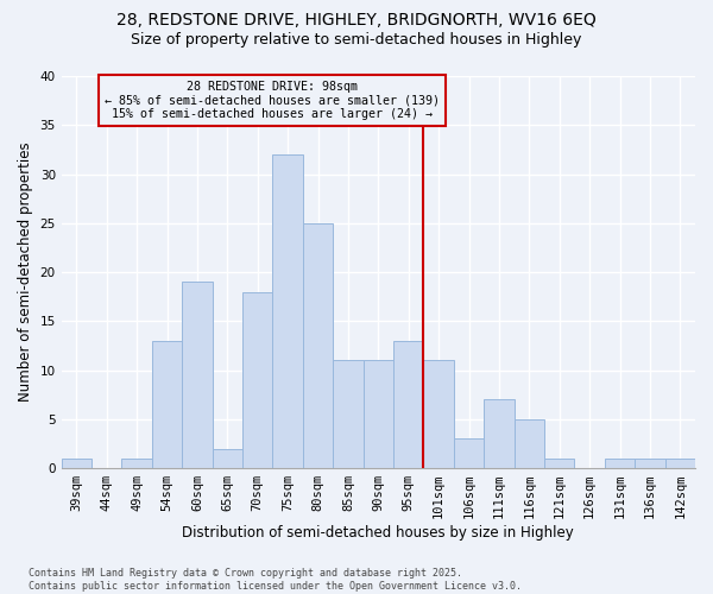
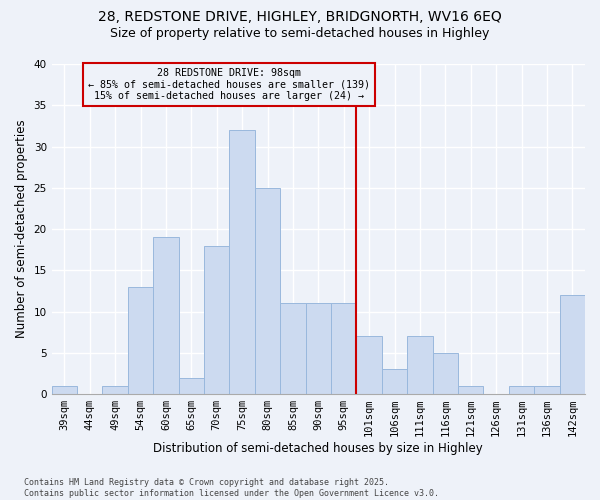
95sqm: 13 -> 11
101sqm: 11 -> 7
142sqm: 1 -> 12
